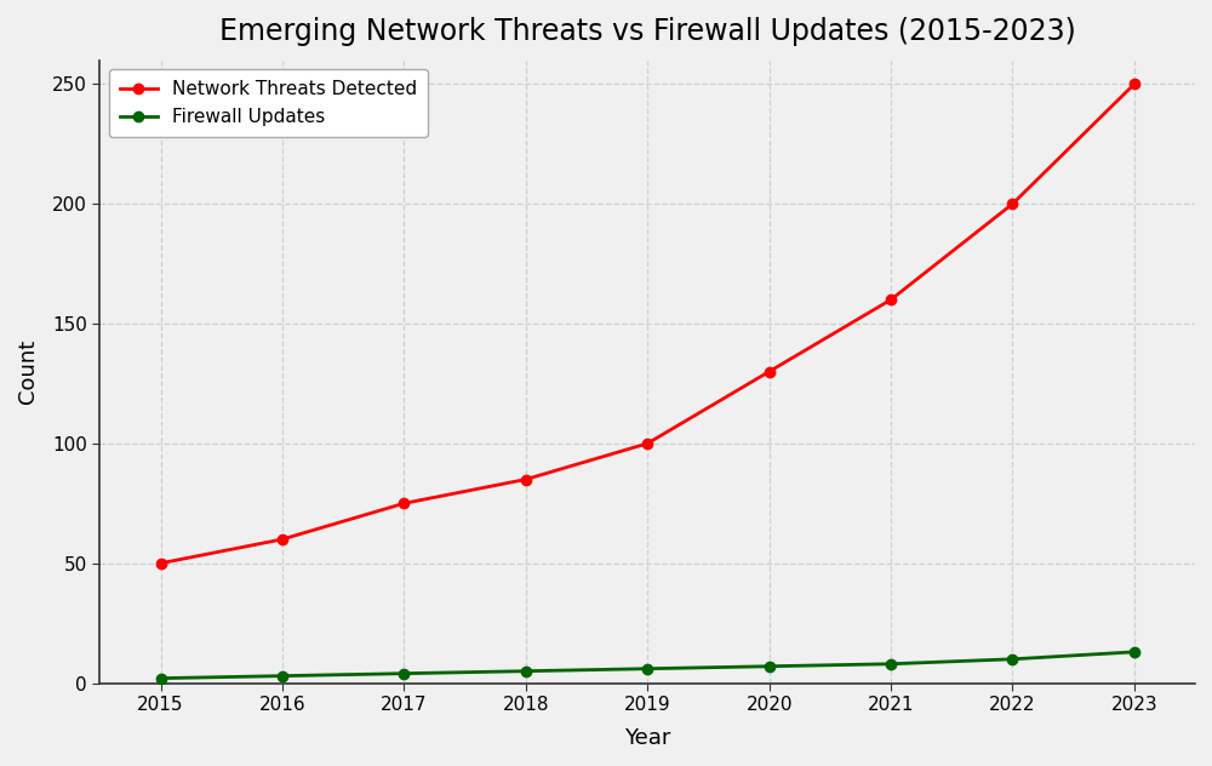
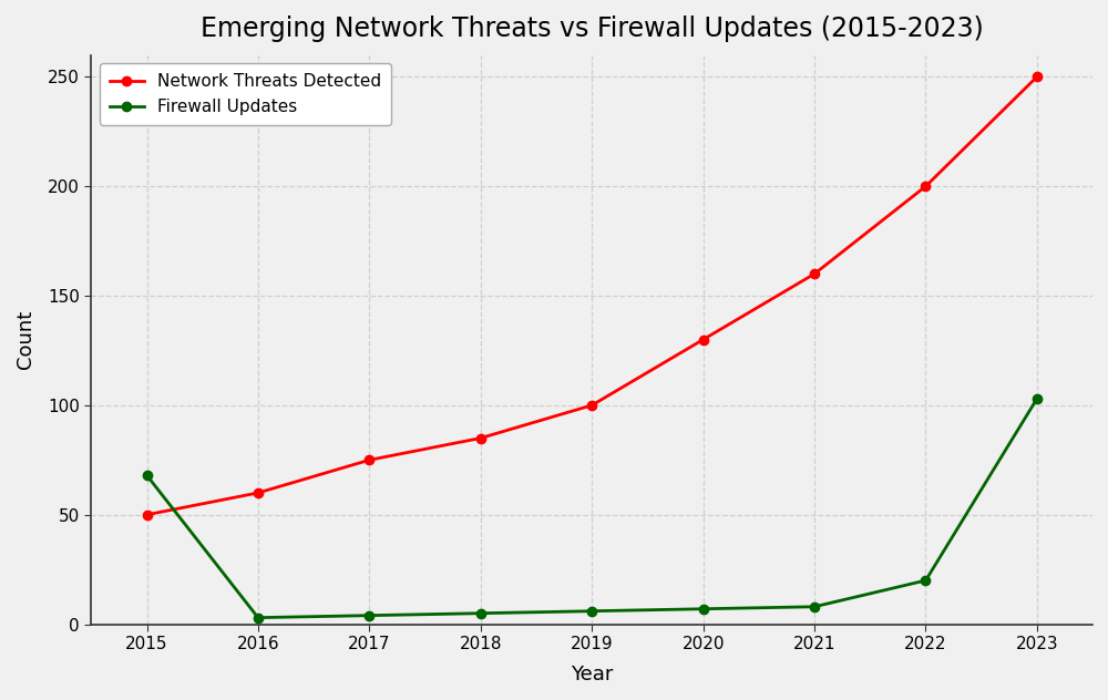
Firewall Updates/2015: 2 -> 68
Firewall Updates/2022: 10 -> 20
Firewall Updates/2023: 13 -> 103
